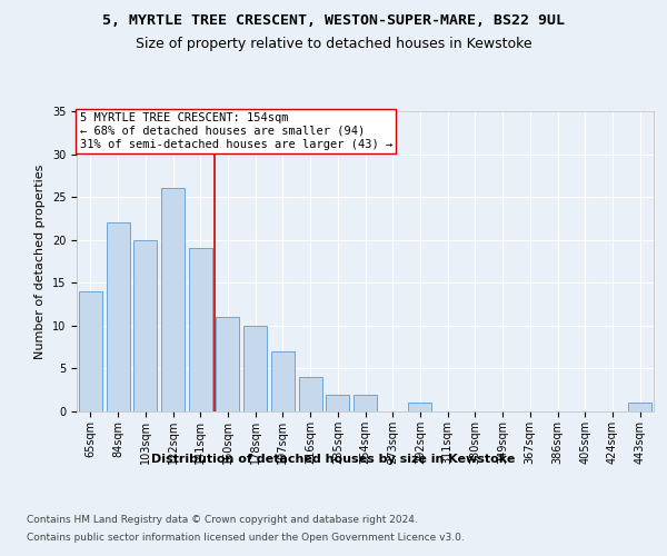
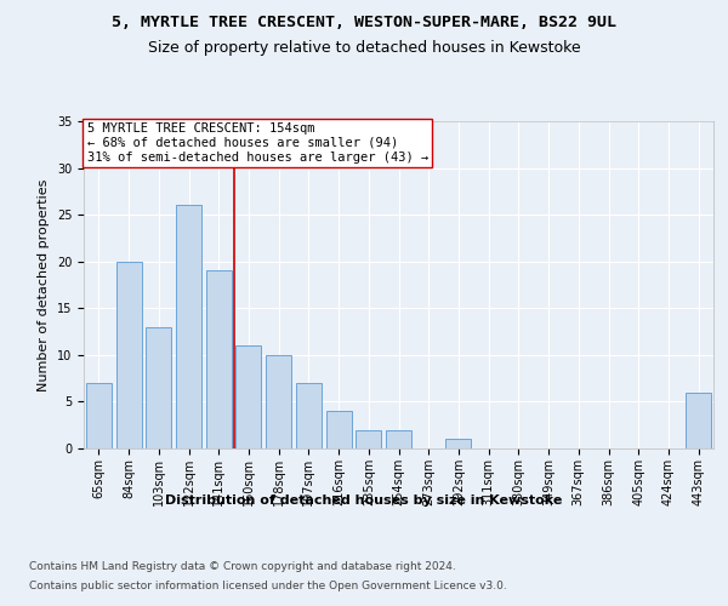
65sqm: 14 -> 7
84sqm: 22 -> 20
103sqm: 20 -> 13
443sqm: 1 -> 6
